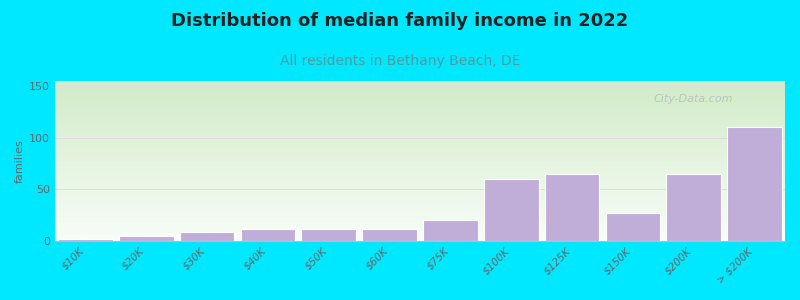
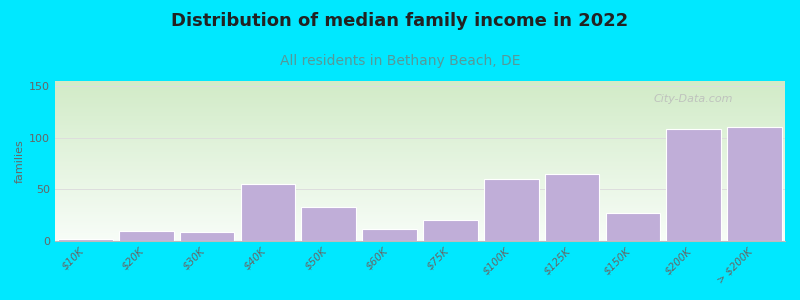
$20K: 5 -> 10
$40K: 12 -> 55
$50K: 12 -> 33
$200K: 65 -> 109
